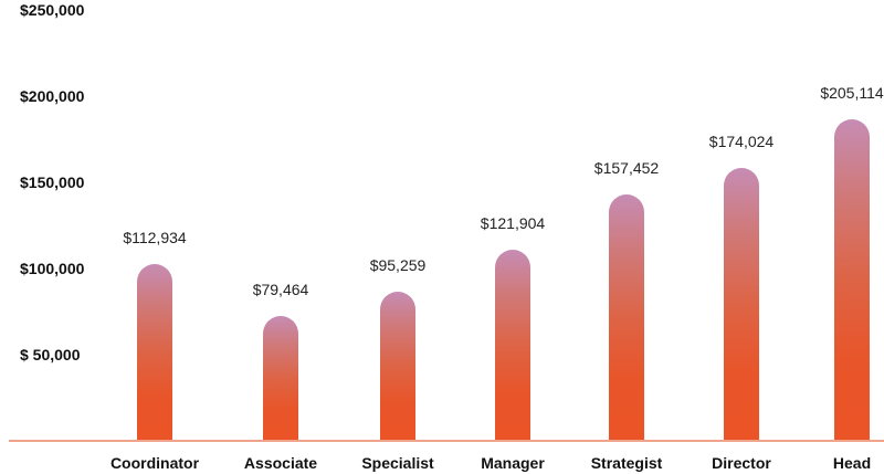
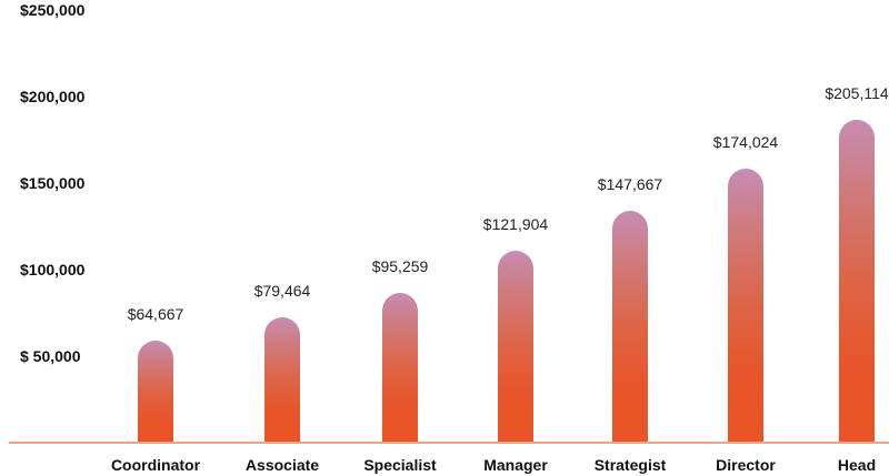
Coordinator: $112,934 -> $64,667
Strategist: $157,452 -> $147,667
